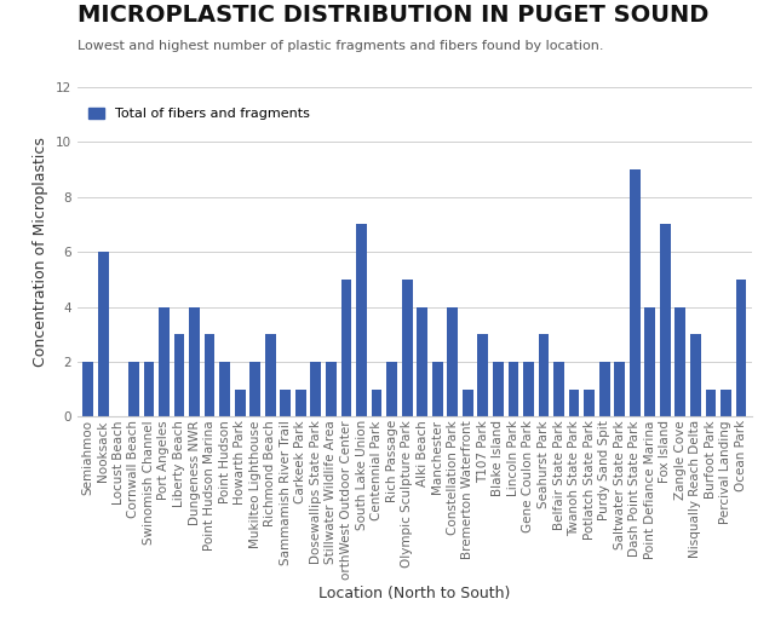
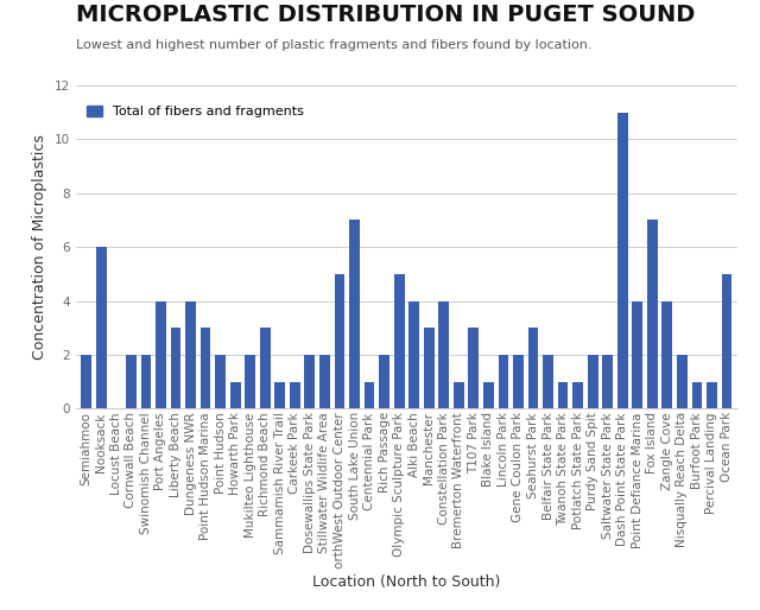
Manchester: 2 -> 3
Blake Island: 2 -> 1
Dash Point State Park: 9 -> 11
Nisqually Reach Delta: 3 -> 2
